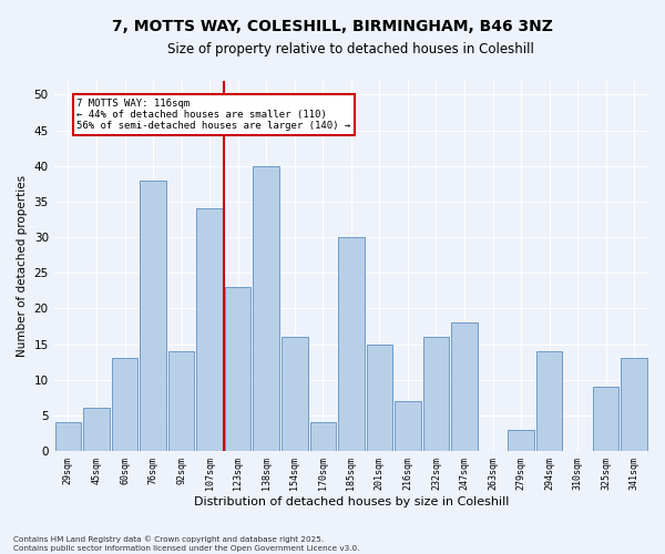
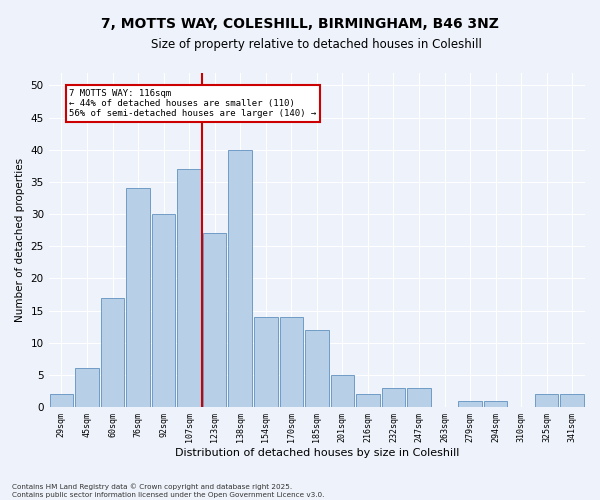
29sqm: 4 -> 2
60sqm: 13 -> 17
76sqm: 38 -> 34
92sqm: 14 -> 30
107sqm: 34 -> 37
123sqm: 23 -> 27
154sqm: 16 -> 14
170sqm: 4 -> 14
185sqm: 30 -> 12
201sqm: 15 -> 5
216sqm: 7 -> 2
232sqm: 16 -> 3
247sqm: 18 -> 3
279sqm: 3 -> 1
294sqm: 14 -> 1
325sqm: 9 -> 2
341sqm: 13 -> 2
